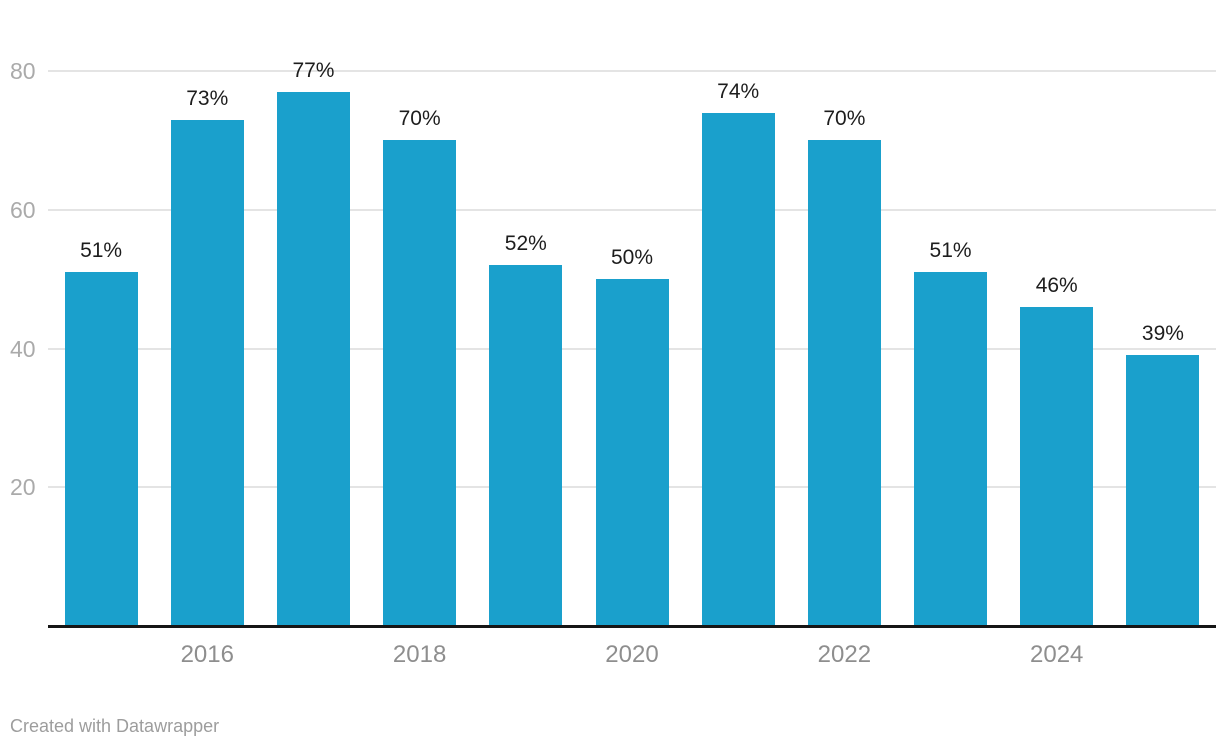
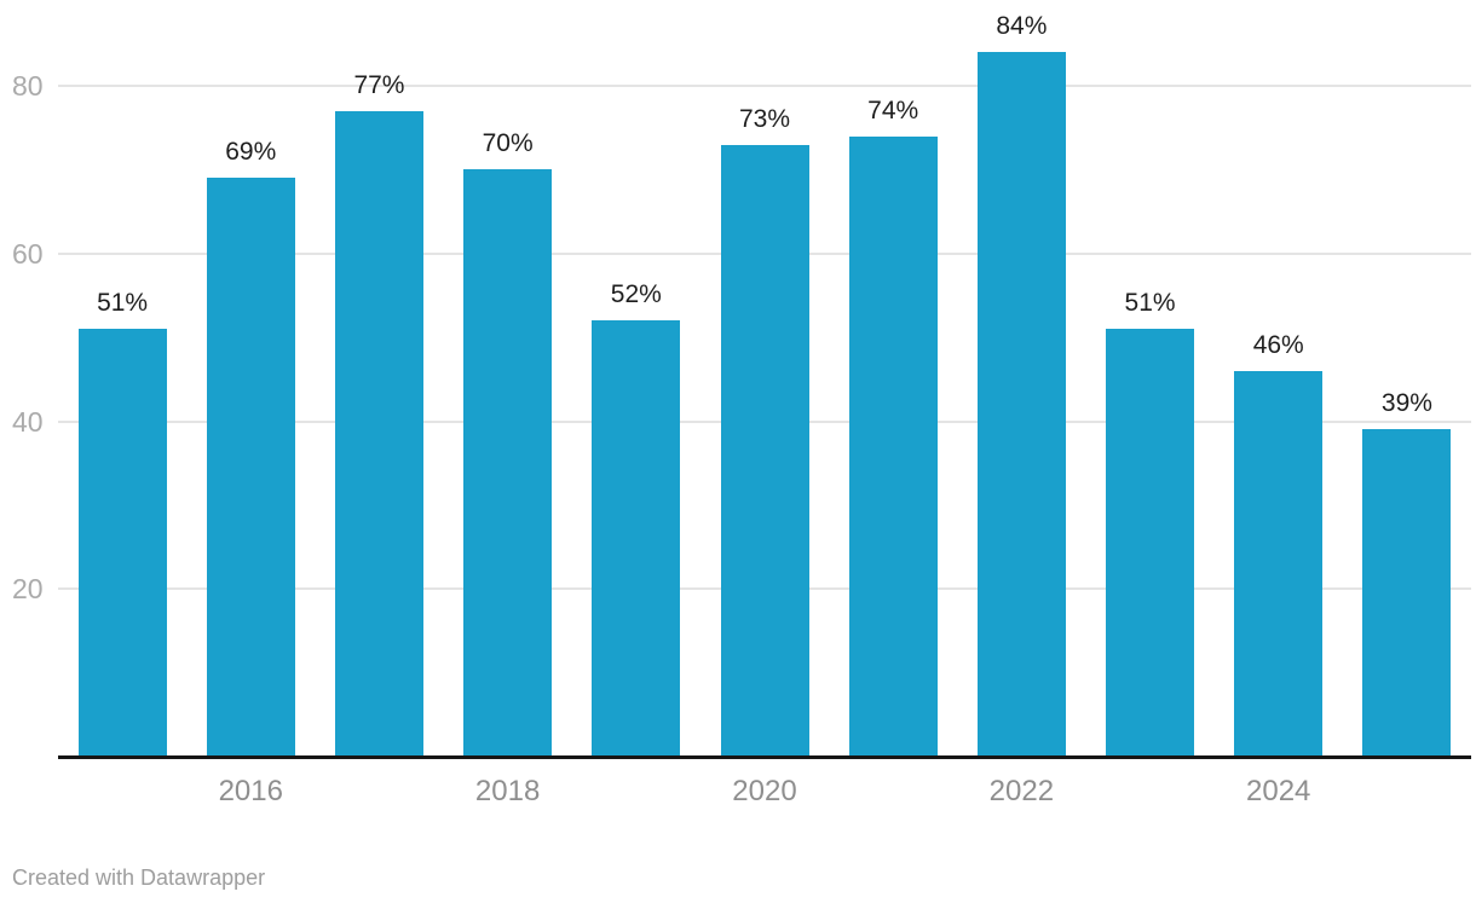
2016: 73% -> 69%
2020: 50% -> 73%
2022: 70% -> 84%
